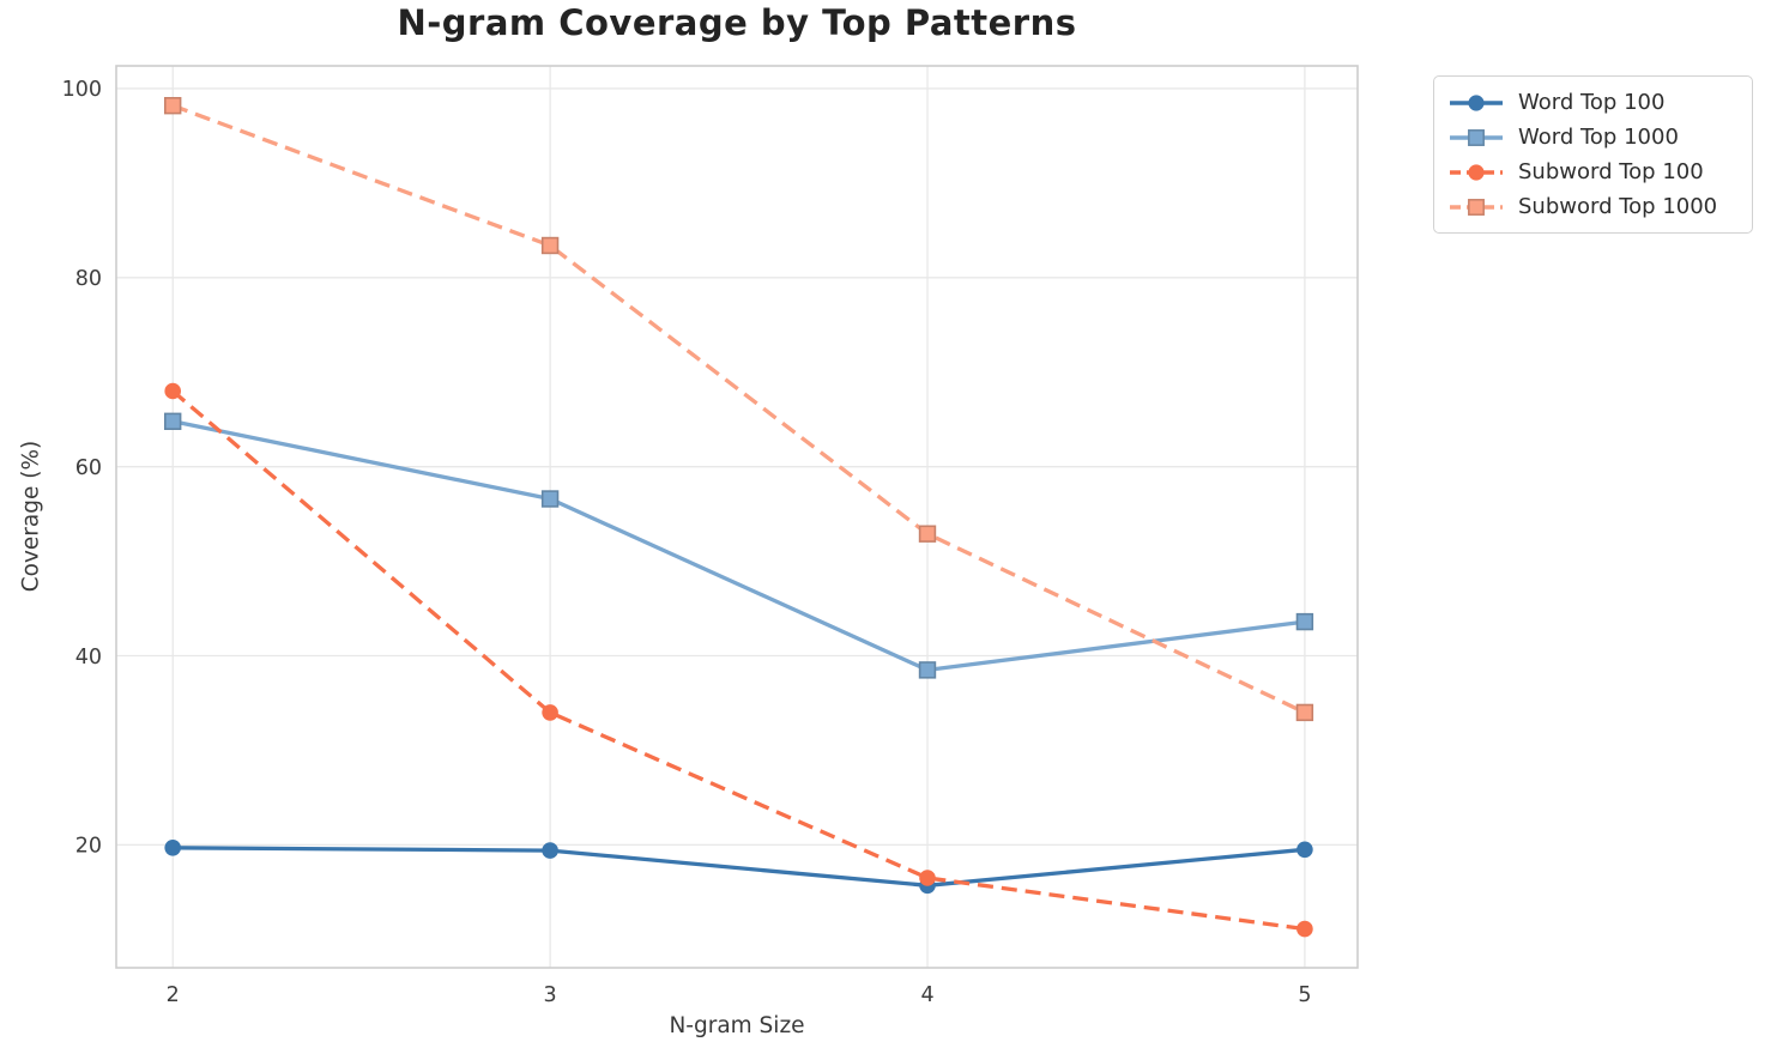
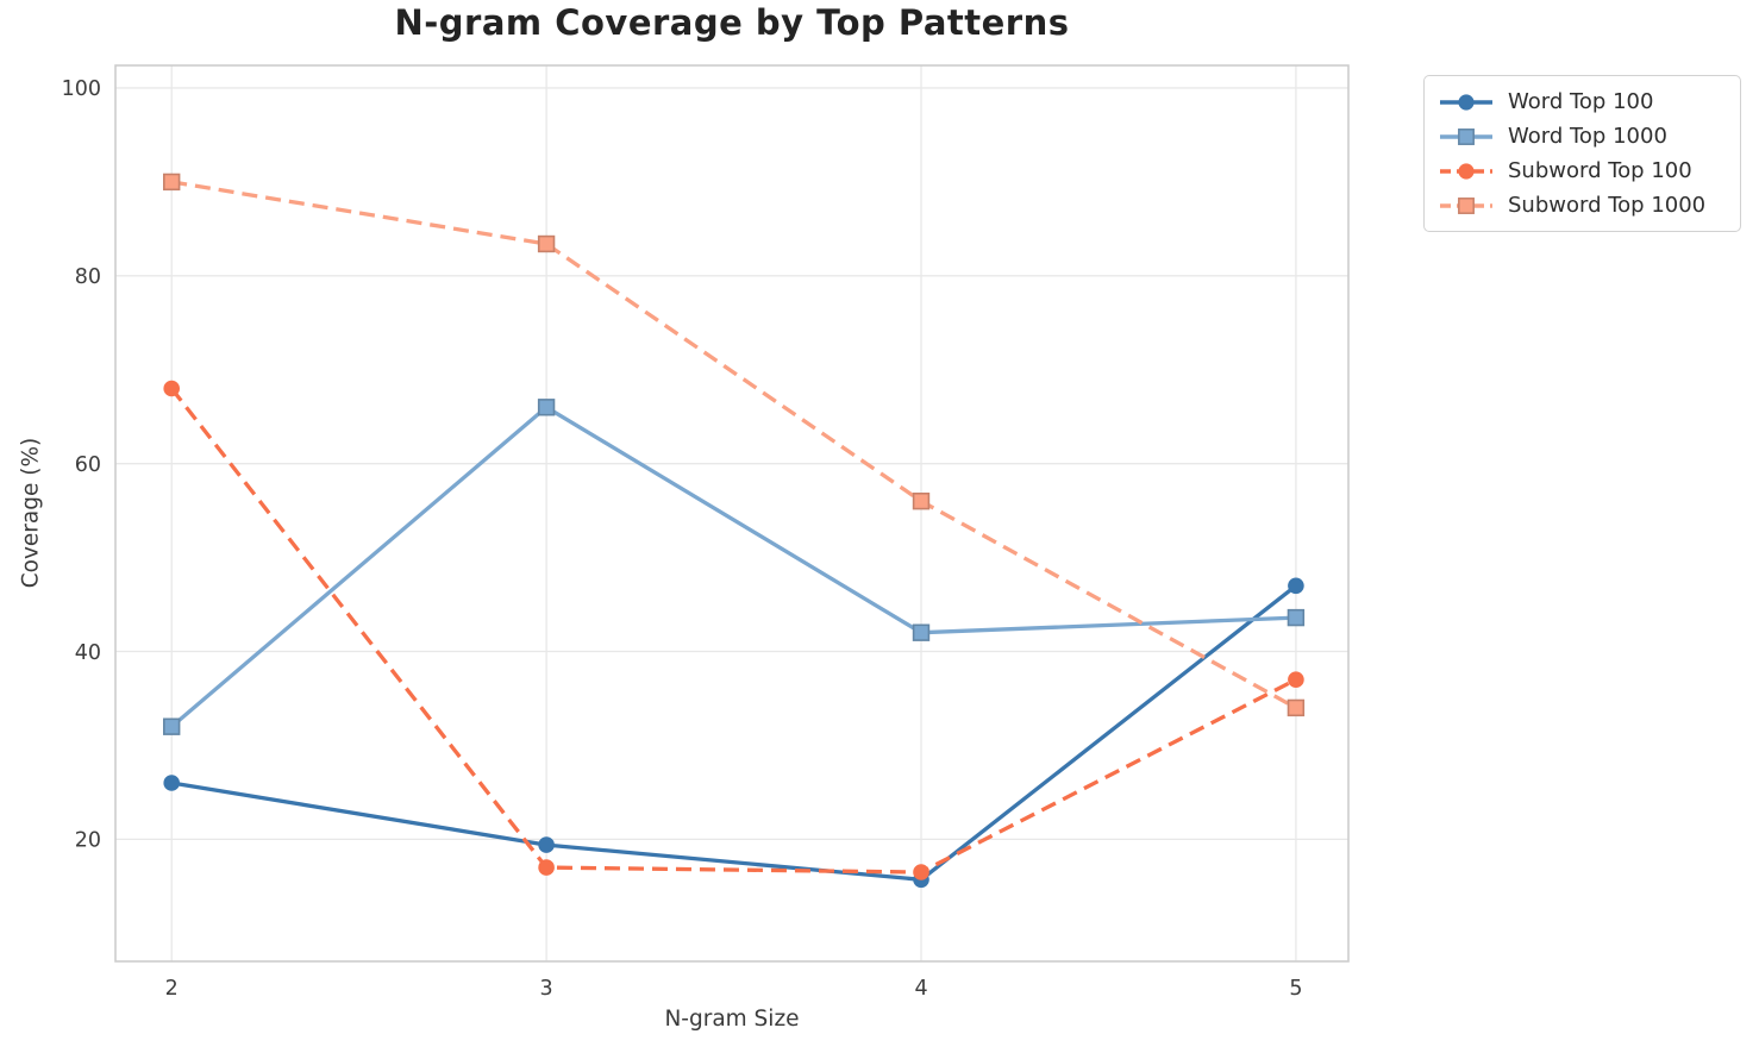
Word Top 100/2: 20 -> 26
Word Top 1000/2: 65 -> 32
Subword Top 1000/2: 98 -> 90
Word Top 1000/3: 57 -> 66
Subword Top 100/3: 34 -> 17
Word Top 1000/4: 38 -> 42
Subword Top 1000/4: 53 -> 56
Word Top 100/5: 20 -> 47
Subword Top 100/5: 11 -> 37
